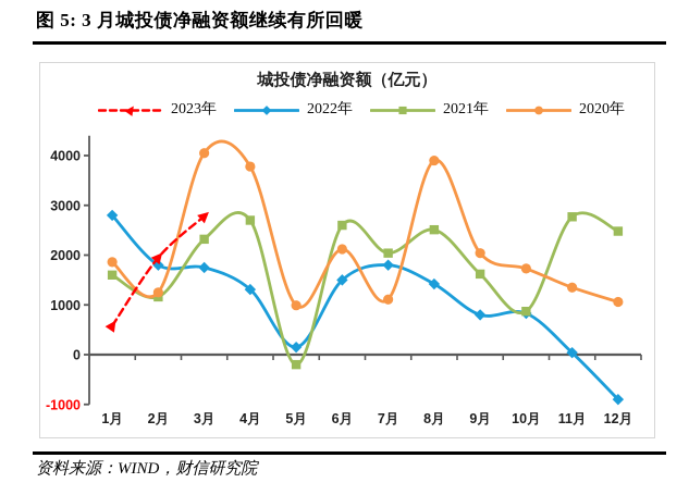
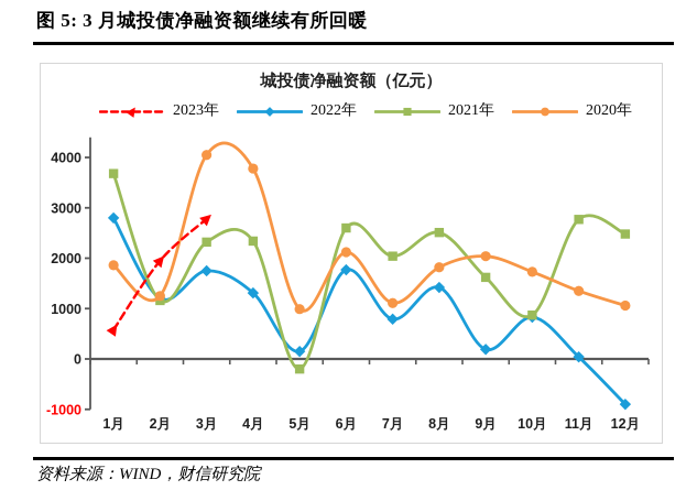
2021年/1月: 1600 -> 3700
2022年/2月: 1800 -> 1200
2021年/4月: 2700 -> 2300
2022年/6月: 1500 -> 1800
2022年/7月: 1800 -> 800
2020年/8月: 3900 -> 1800
2022年/9月: 800 -> 200
